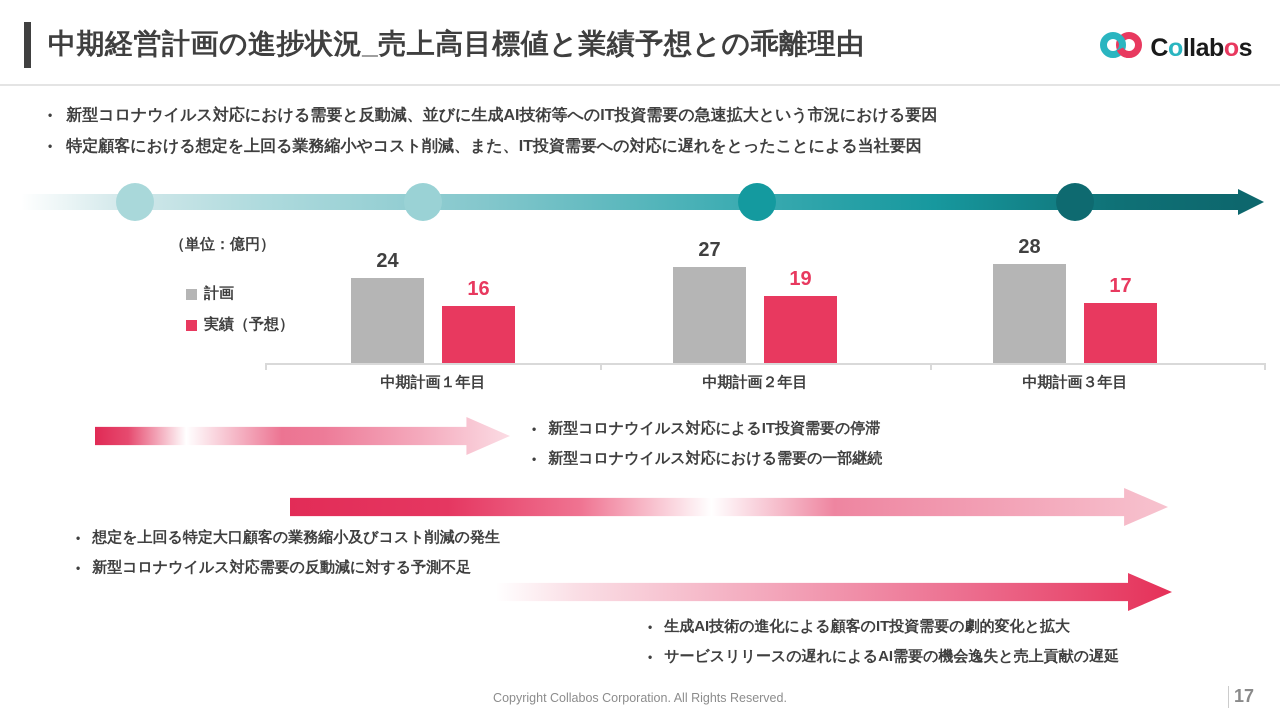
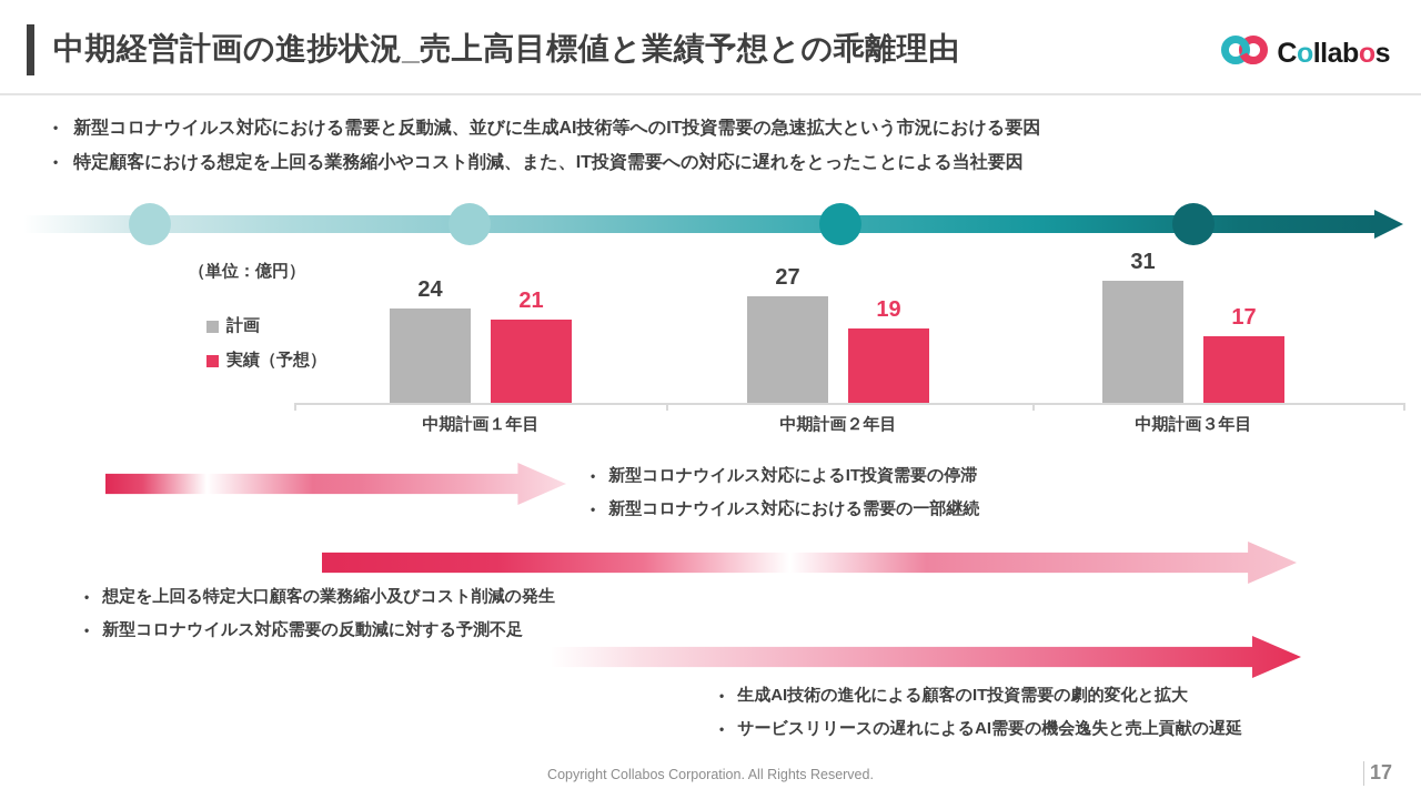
実績（予想）/中期計画１年目: 16 -> 21
計画/中期計画３年目: 28 -> 31
